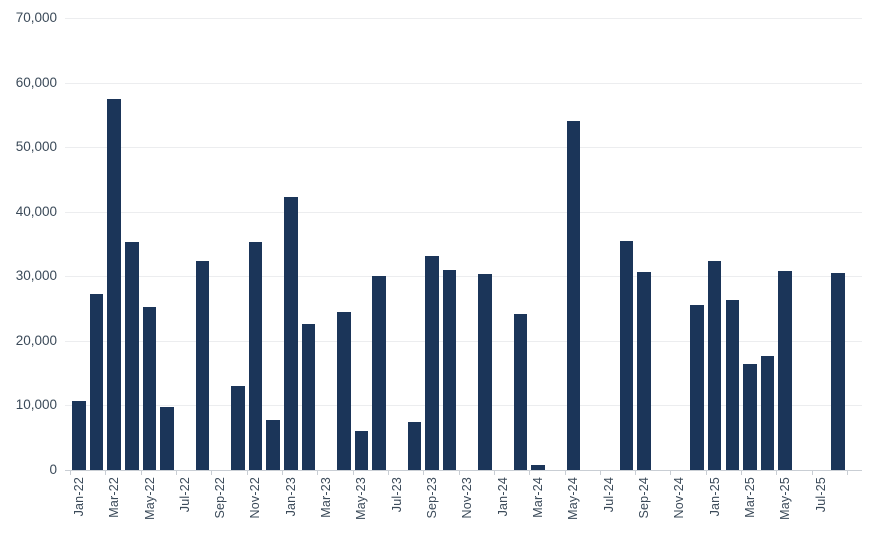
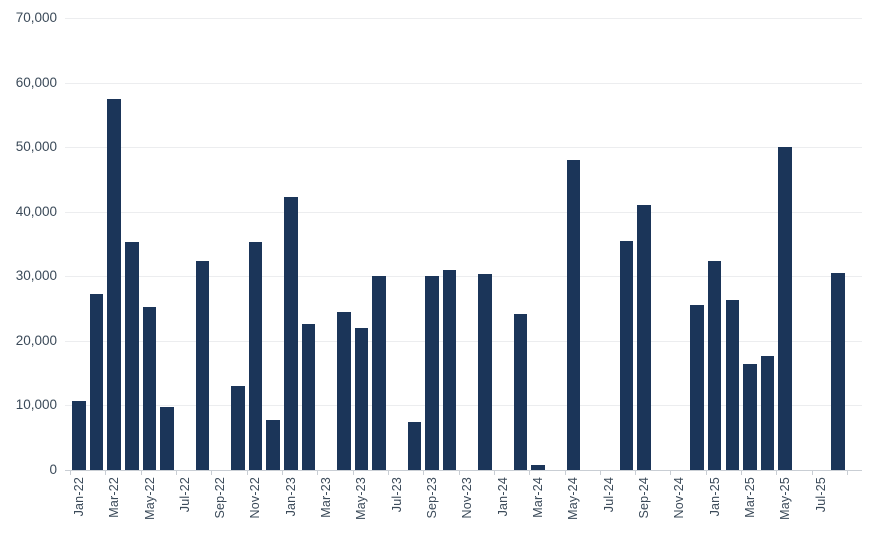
May-23: 6000 -> 22000
Sep-23: 33000 -> 30000
May-24: 54000 -> 48000
Sep-24: 31000 -> 41000
May-25: 31000 -> 50000
